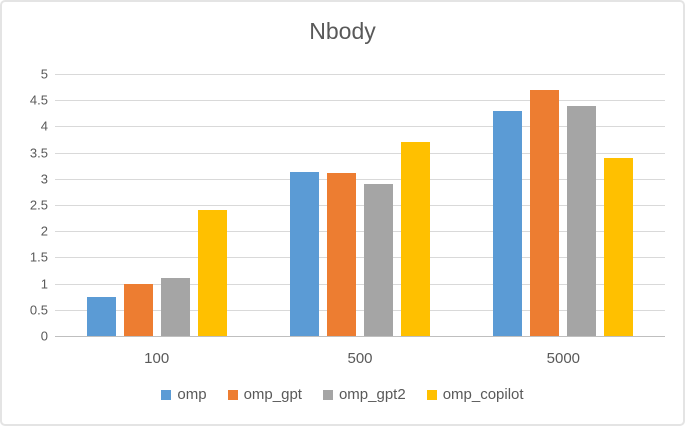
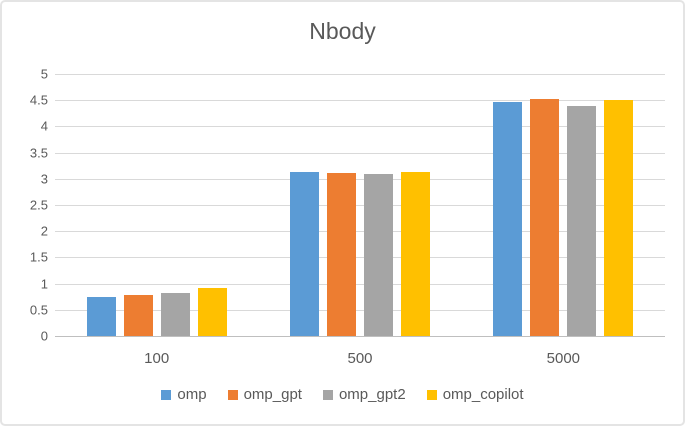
omp_gpt/100: 1.0 -> 0.8
omp_gpt2/100: 1.1 -> 0.8
omp_copilot/100: 2.4 -> 0.9
omp_gpt2/500: 2.9 -> 3.1
omp_copilot/500: 3.7 -> 3.1
omp/5000: 4.3 -> 4.5
omp_gpt/5000: 4.7 -> 4.5
omp_copilot/5000: 3.4 -> 4.5
